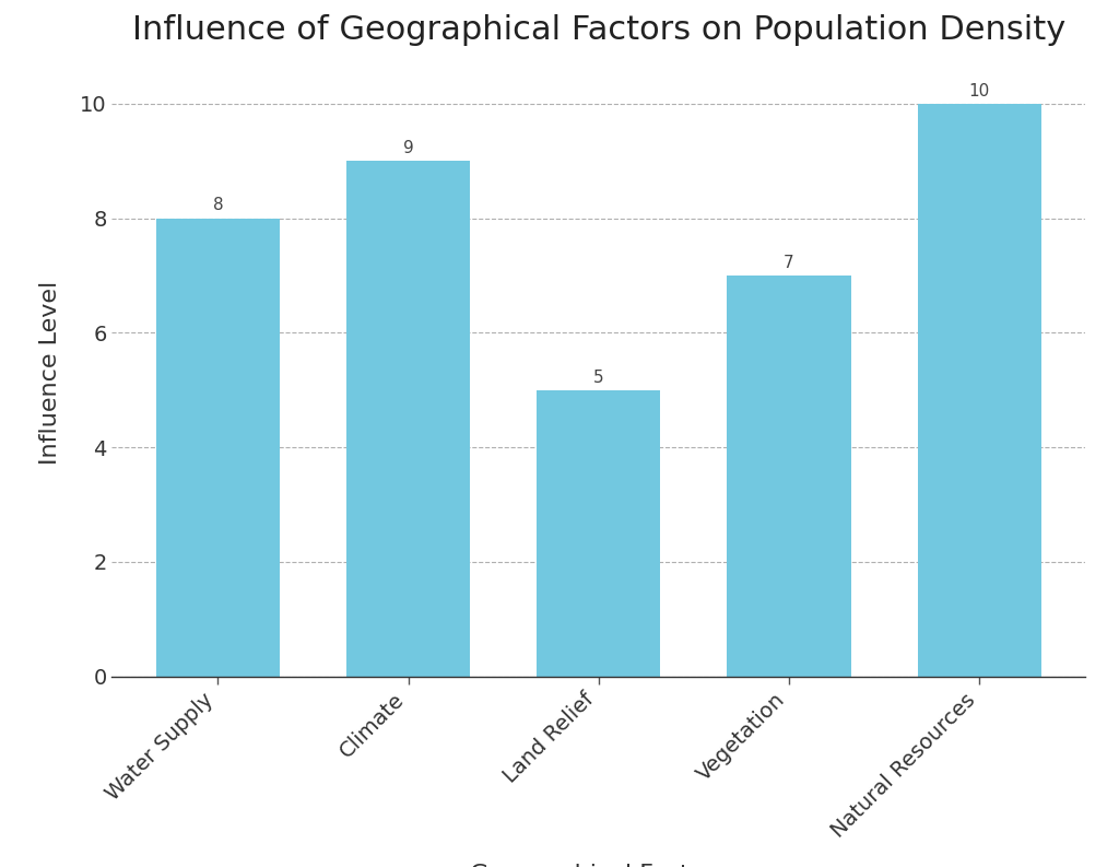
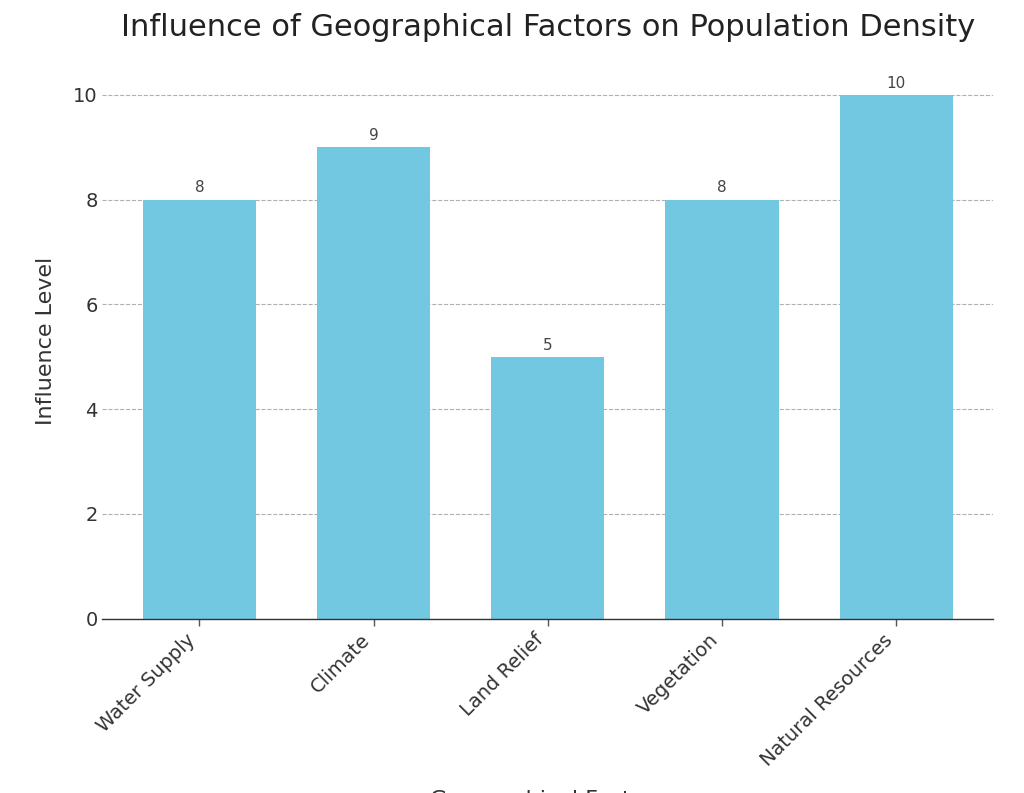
Vegetation: 7 -> 8
